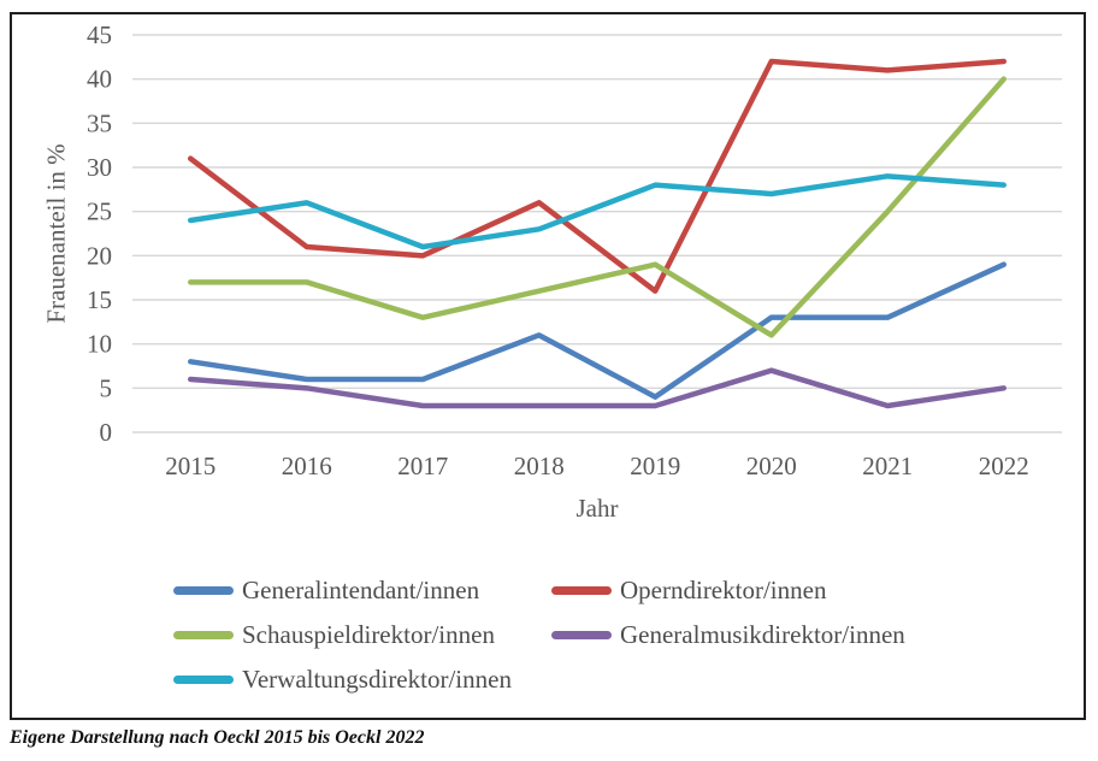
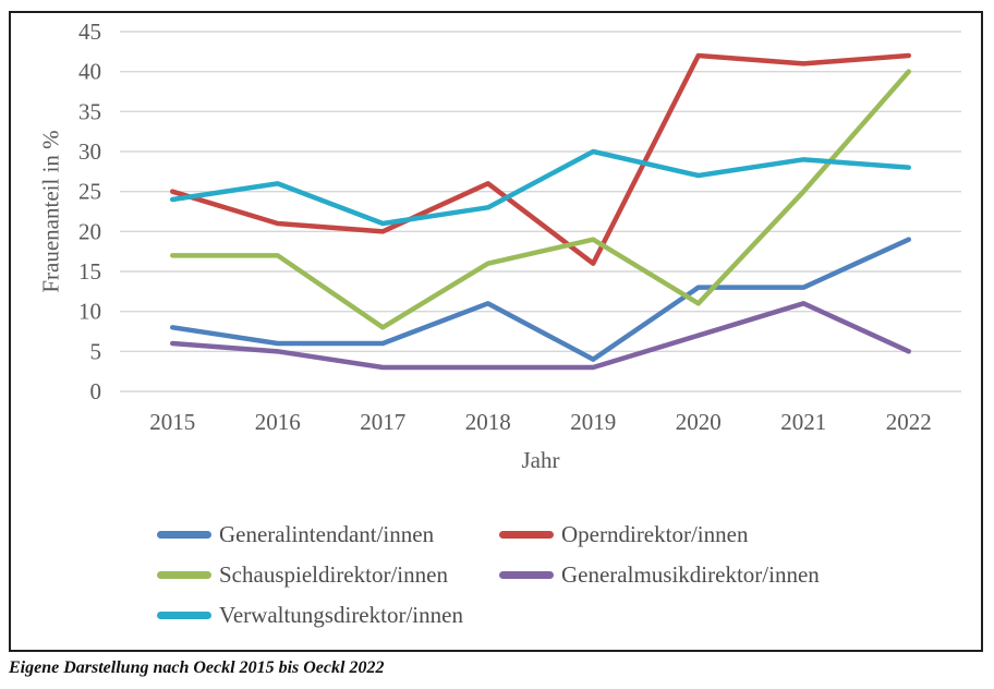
Operndirektor/innen/2015: 31 -> 25
Schauspieldirektor/innen/2017: 13 -> 8
Verwaltungsdirektor/innen/2019: 28 -> 30
Generalmusikdirektor/innen/2021: 3 -> 11
